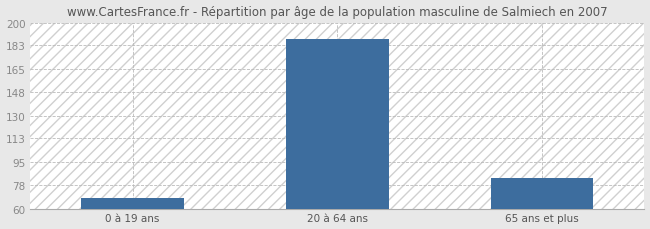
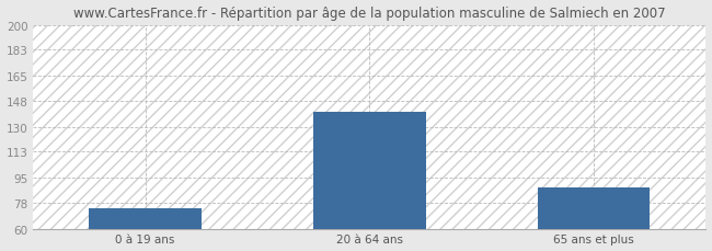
0 à 19 ans: 68 -> 74
20 à 64 ans: 188 -> 140
65 ans et plus: 83 -> 88
